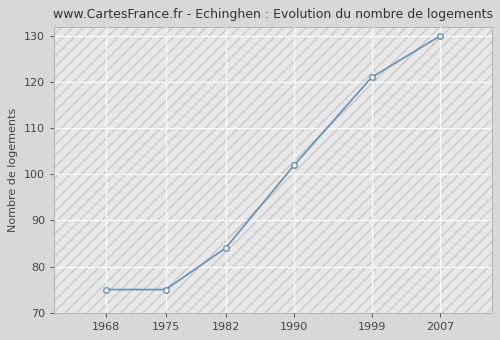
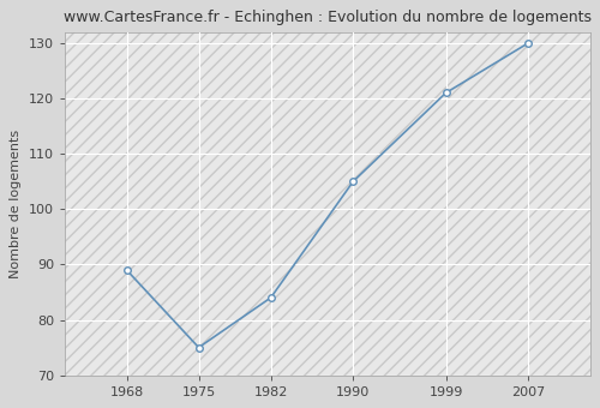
1968: 75 -> 89
1990: 102 -> 105
